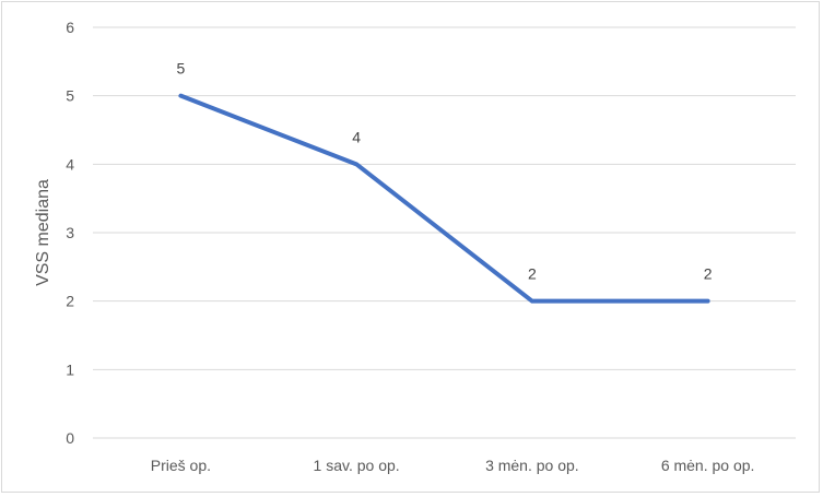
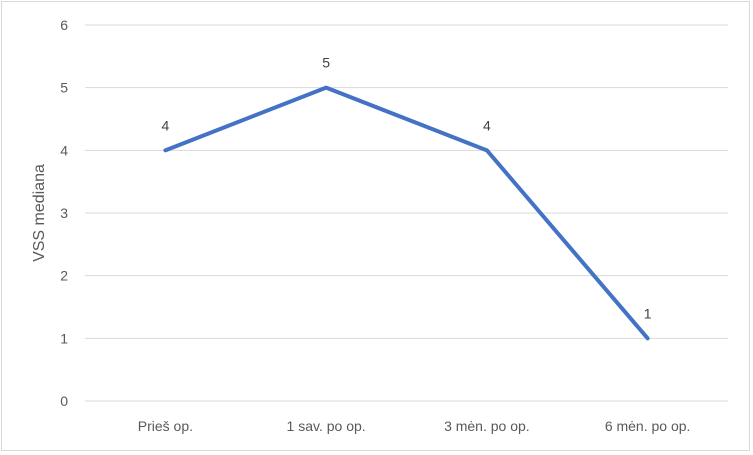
Prieš op.: 5 -> 4
1 sav. po op.: 4 -> 5
3 mėn. po op.: 2 -> 4
6 mėn. po op.: 2 -> 1
